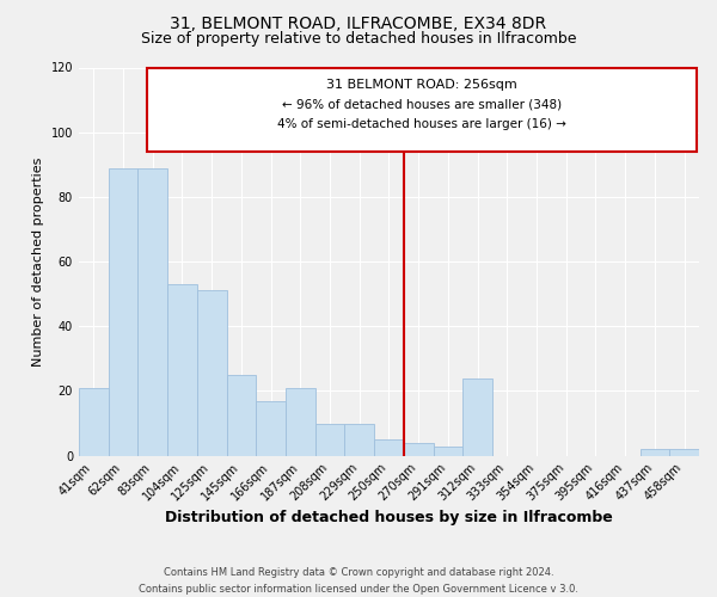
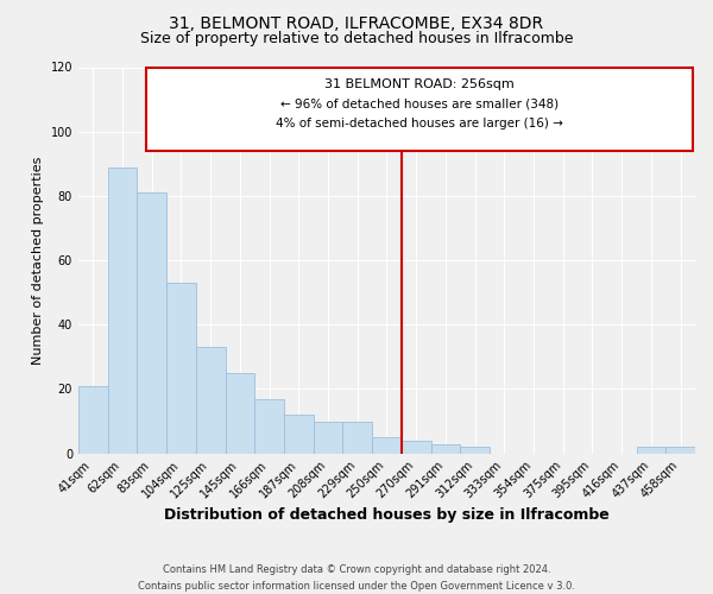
83sqm: 89 -> 81
125sqm: 51 -> 33
187sqm: 21 -> 12
312sqm: 24 -> 2
